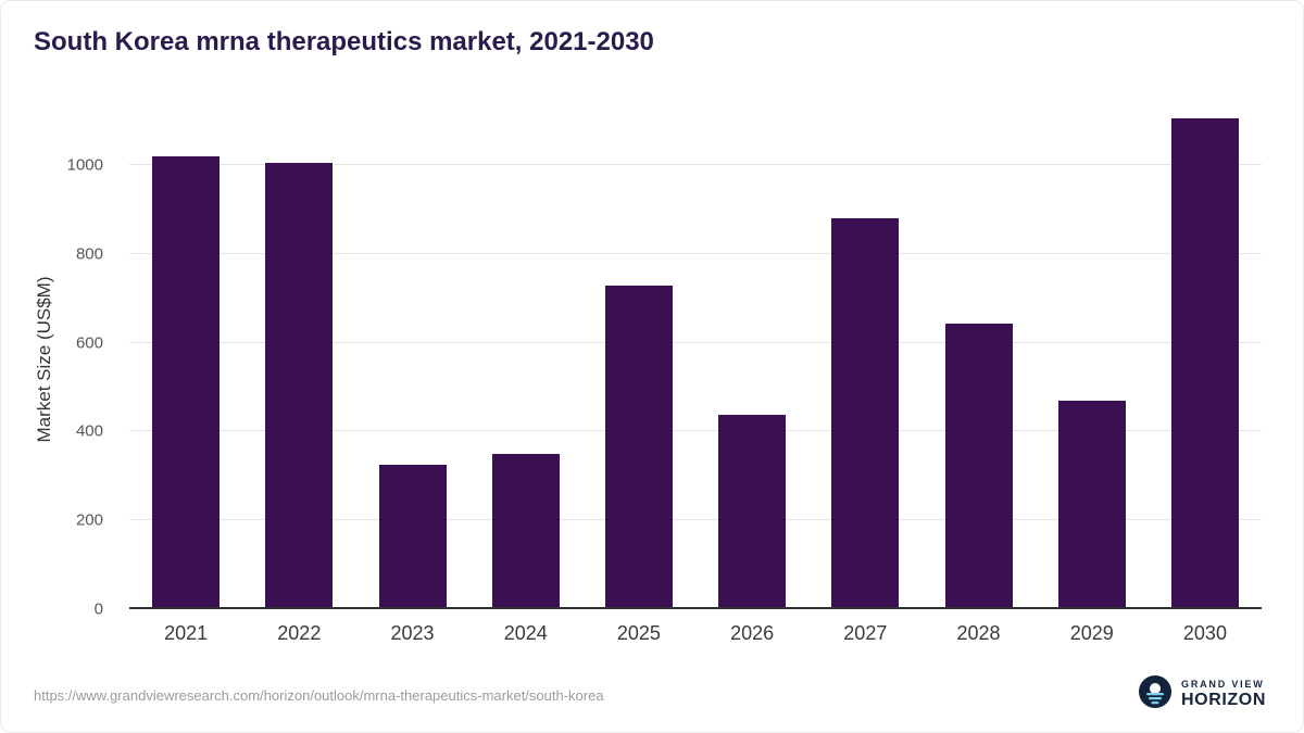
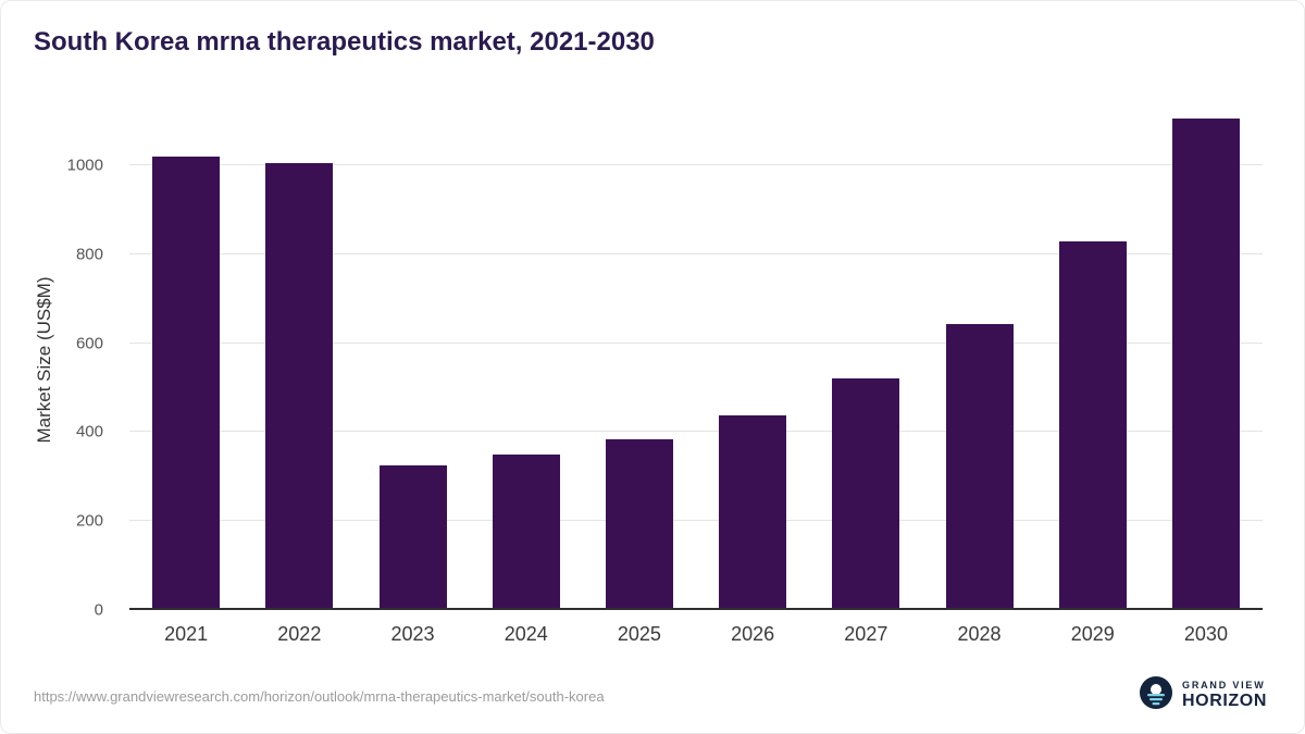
2025: 730 -> 380
2027: 880 -> 520
2029: 470 -> 830
